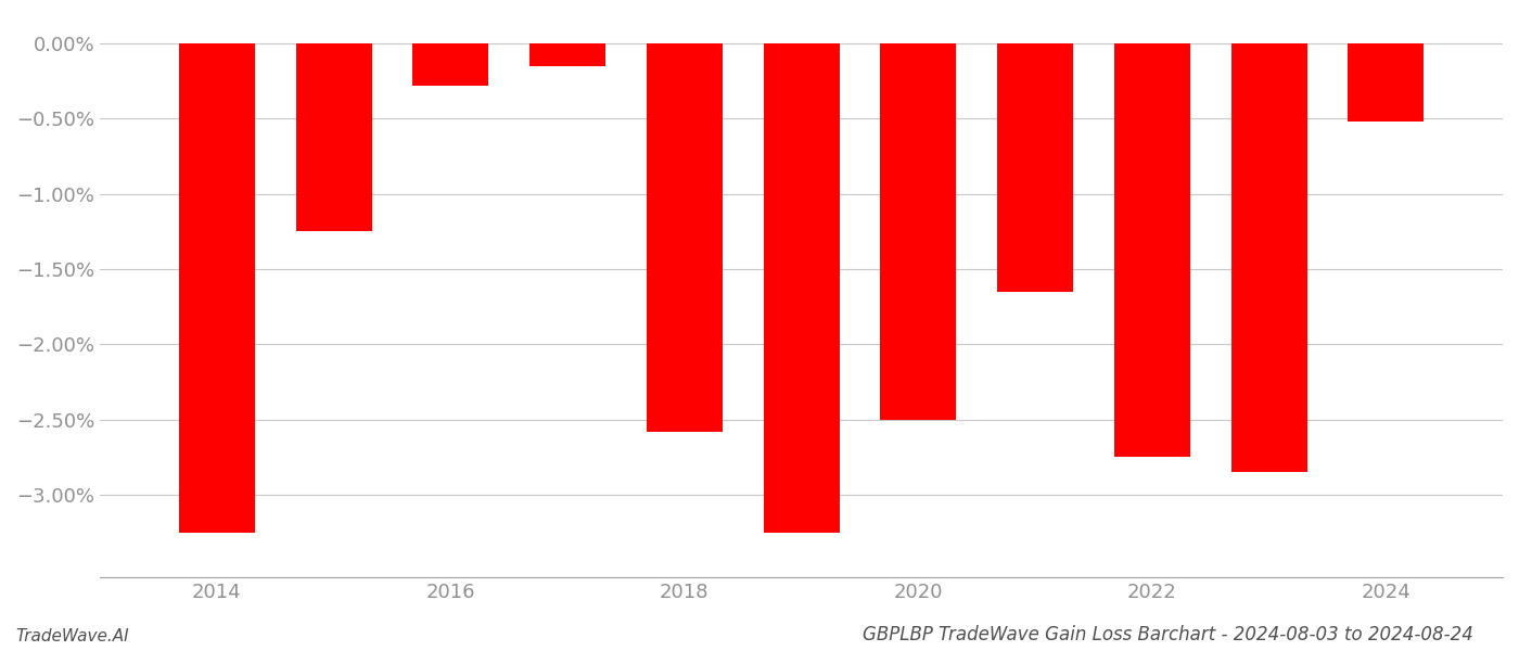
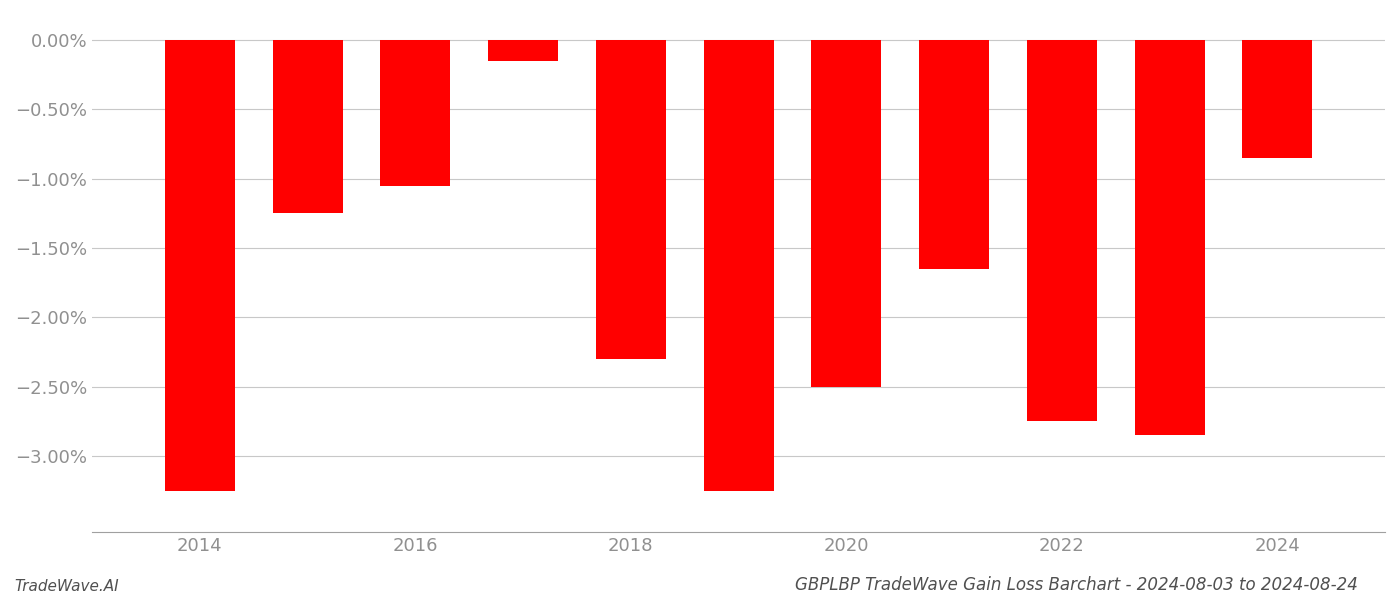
2016: -0.28% -> -1.05%
2018: -2.58% -> -2.30%
2024: -0.52% -> -0.85%
